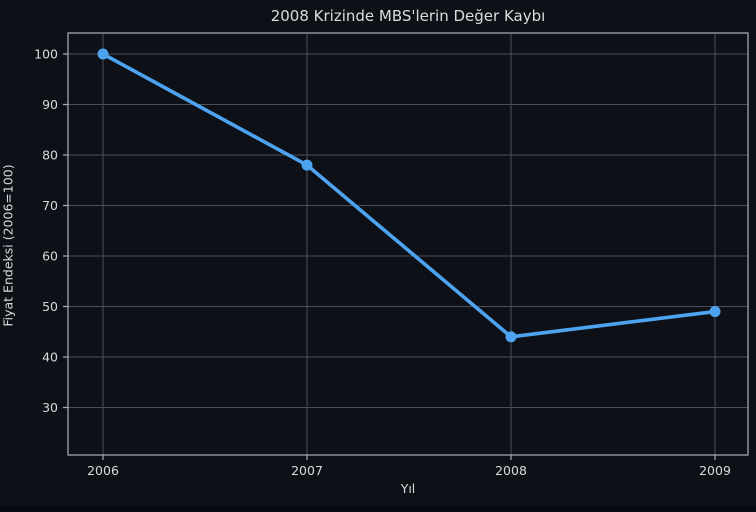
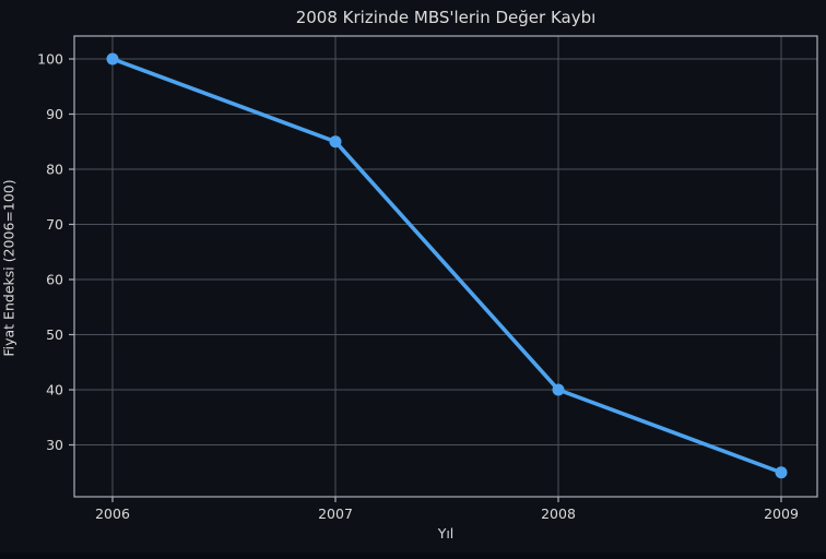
2007: 78 -> 85
2008: 44 -> 40
2009: 49 -> 25
